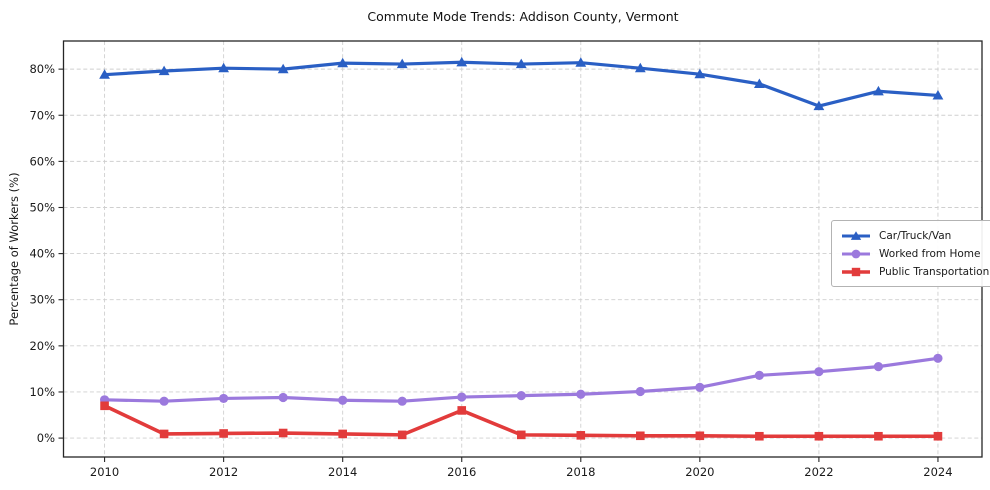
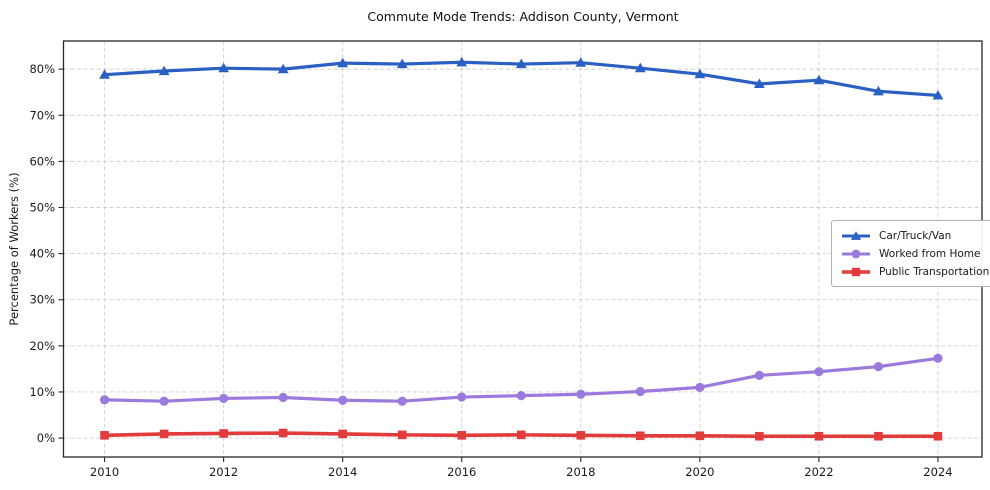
Public Transportation/2010: 7% -> 1%
Public Transportation/2016: 6% -> 1%
Car/Truck/Van/2022: 72% -> 78%
